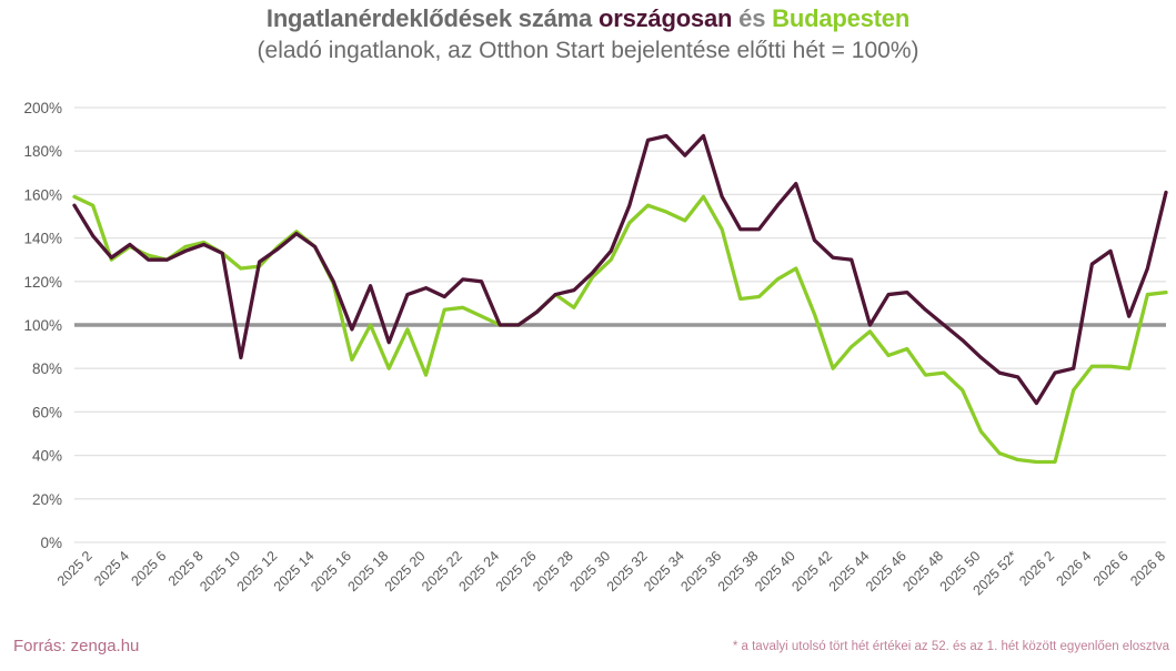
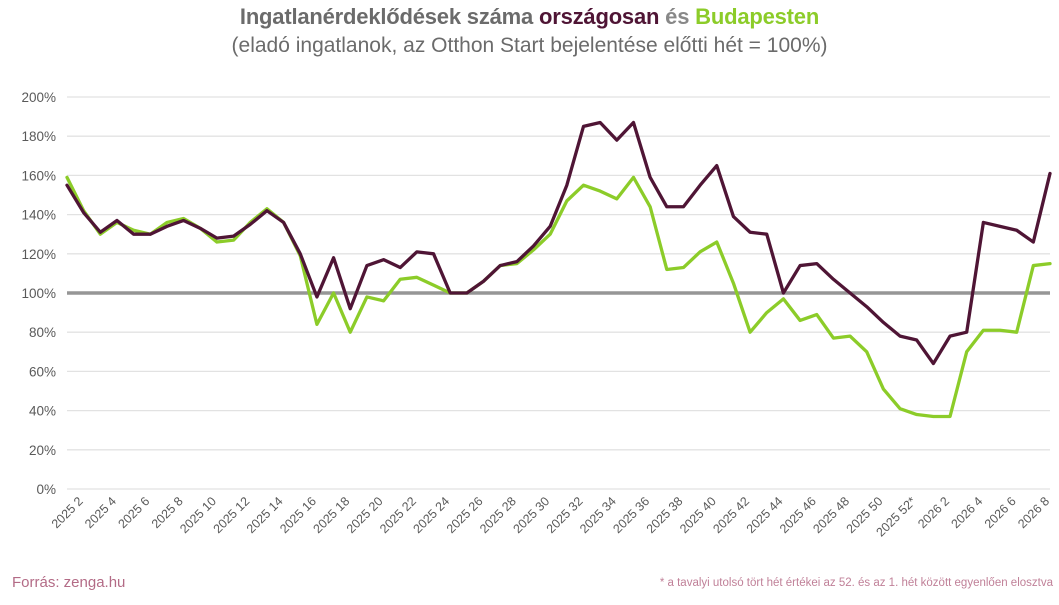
Budapesten/2025 2: 155% -> 142%
országosan/2025 10: 85% -> 128%
Budapesten/2025 20: 77% -> 96%
Budapesten/2025 28: 108% -> 115%
országosan/2026 4: 128% -> 136%
országosan/2026 6: 104% -> 132%
